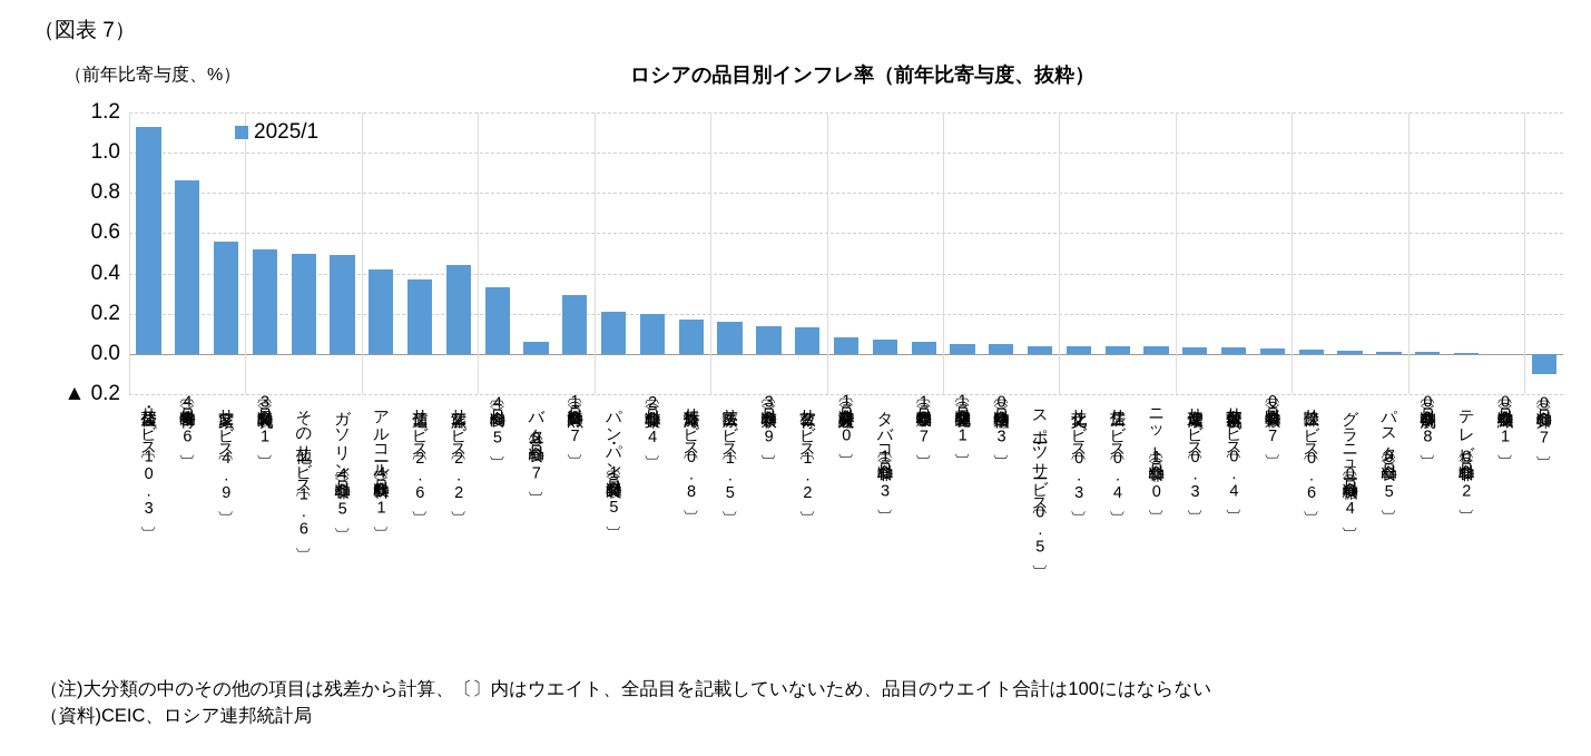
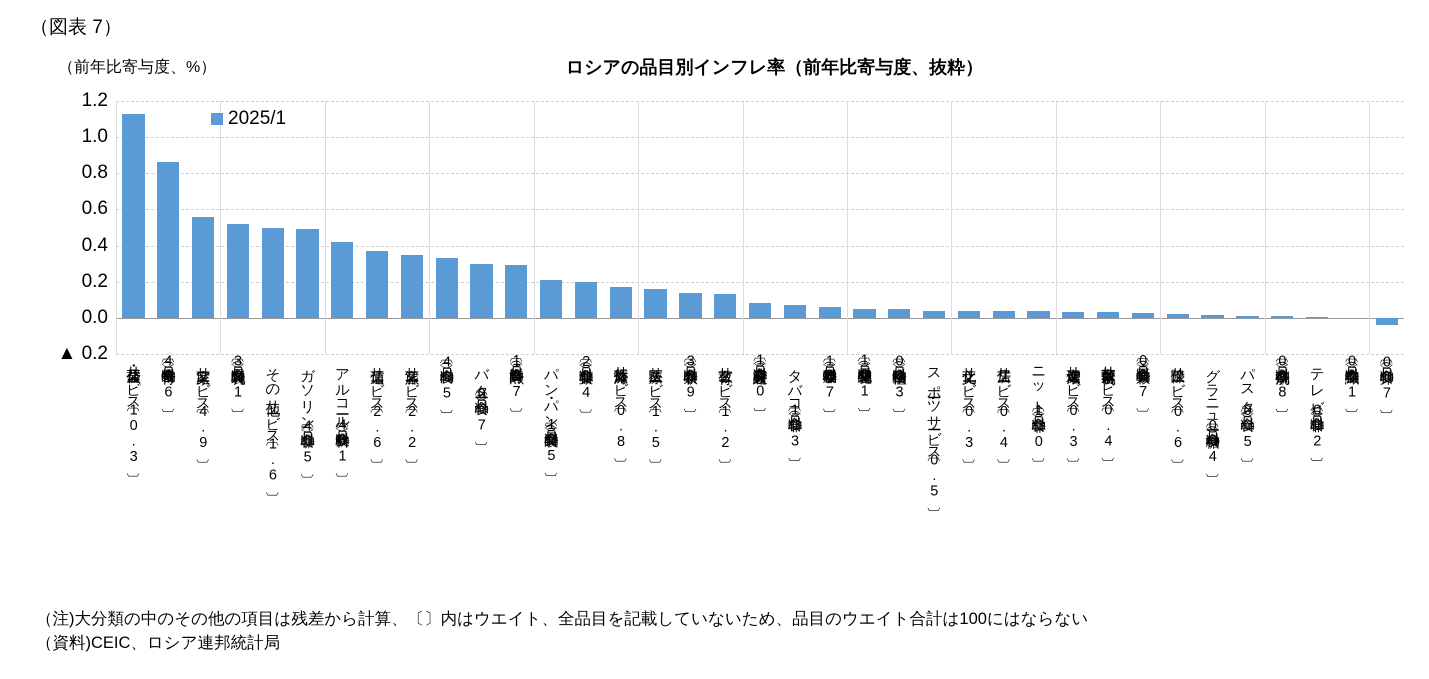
旅客サービス〔2.2〕: 0.44 -> 0.35
バター（食料品）〔0.7〕: 0.06 -> 0.30
卵（食料品）〔0.7〕: -0.10 -> -0.04
